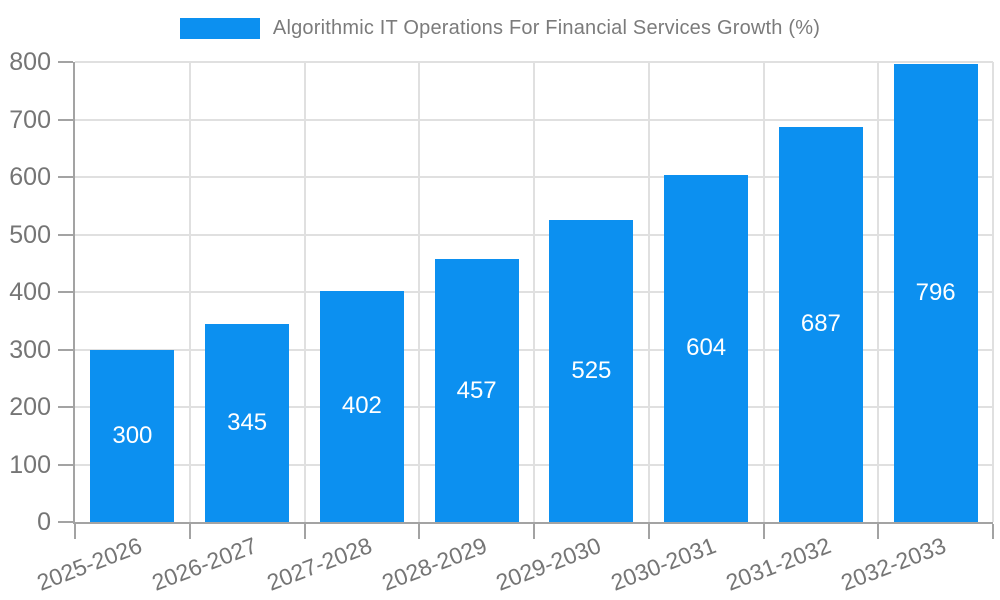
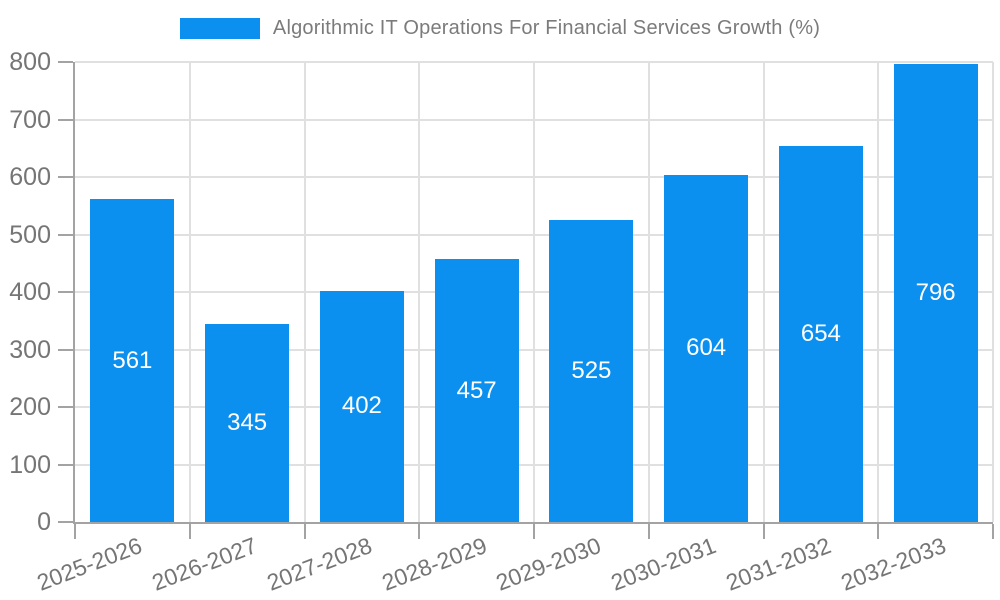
2025-2026: 300 -> 561
2031-2032: 687 -> 654
